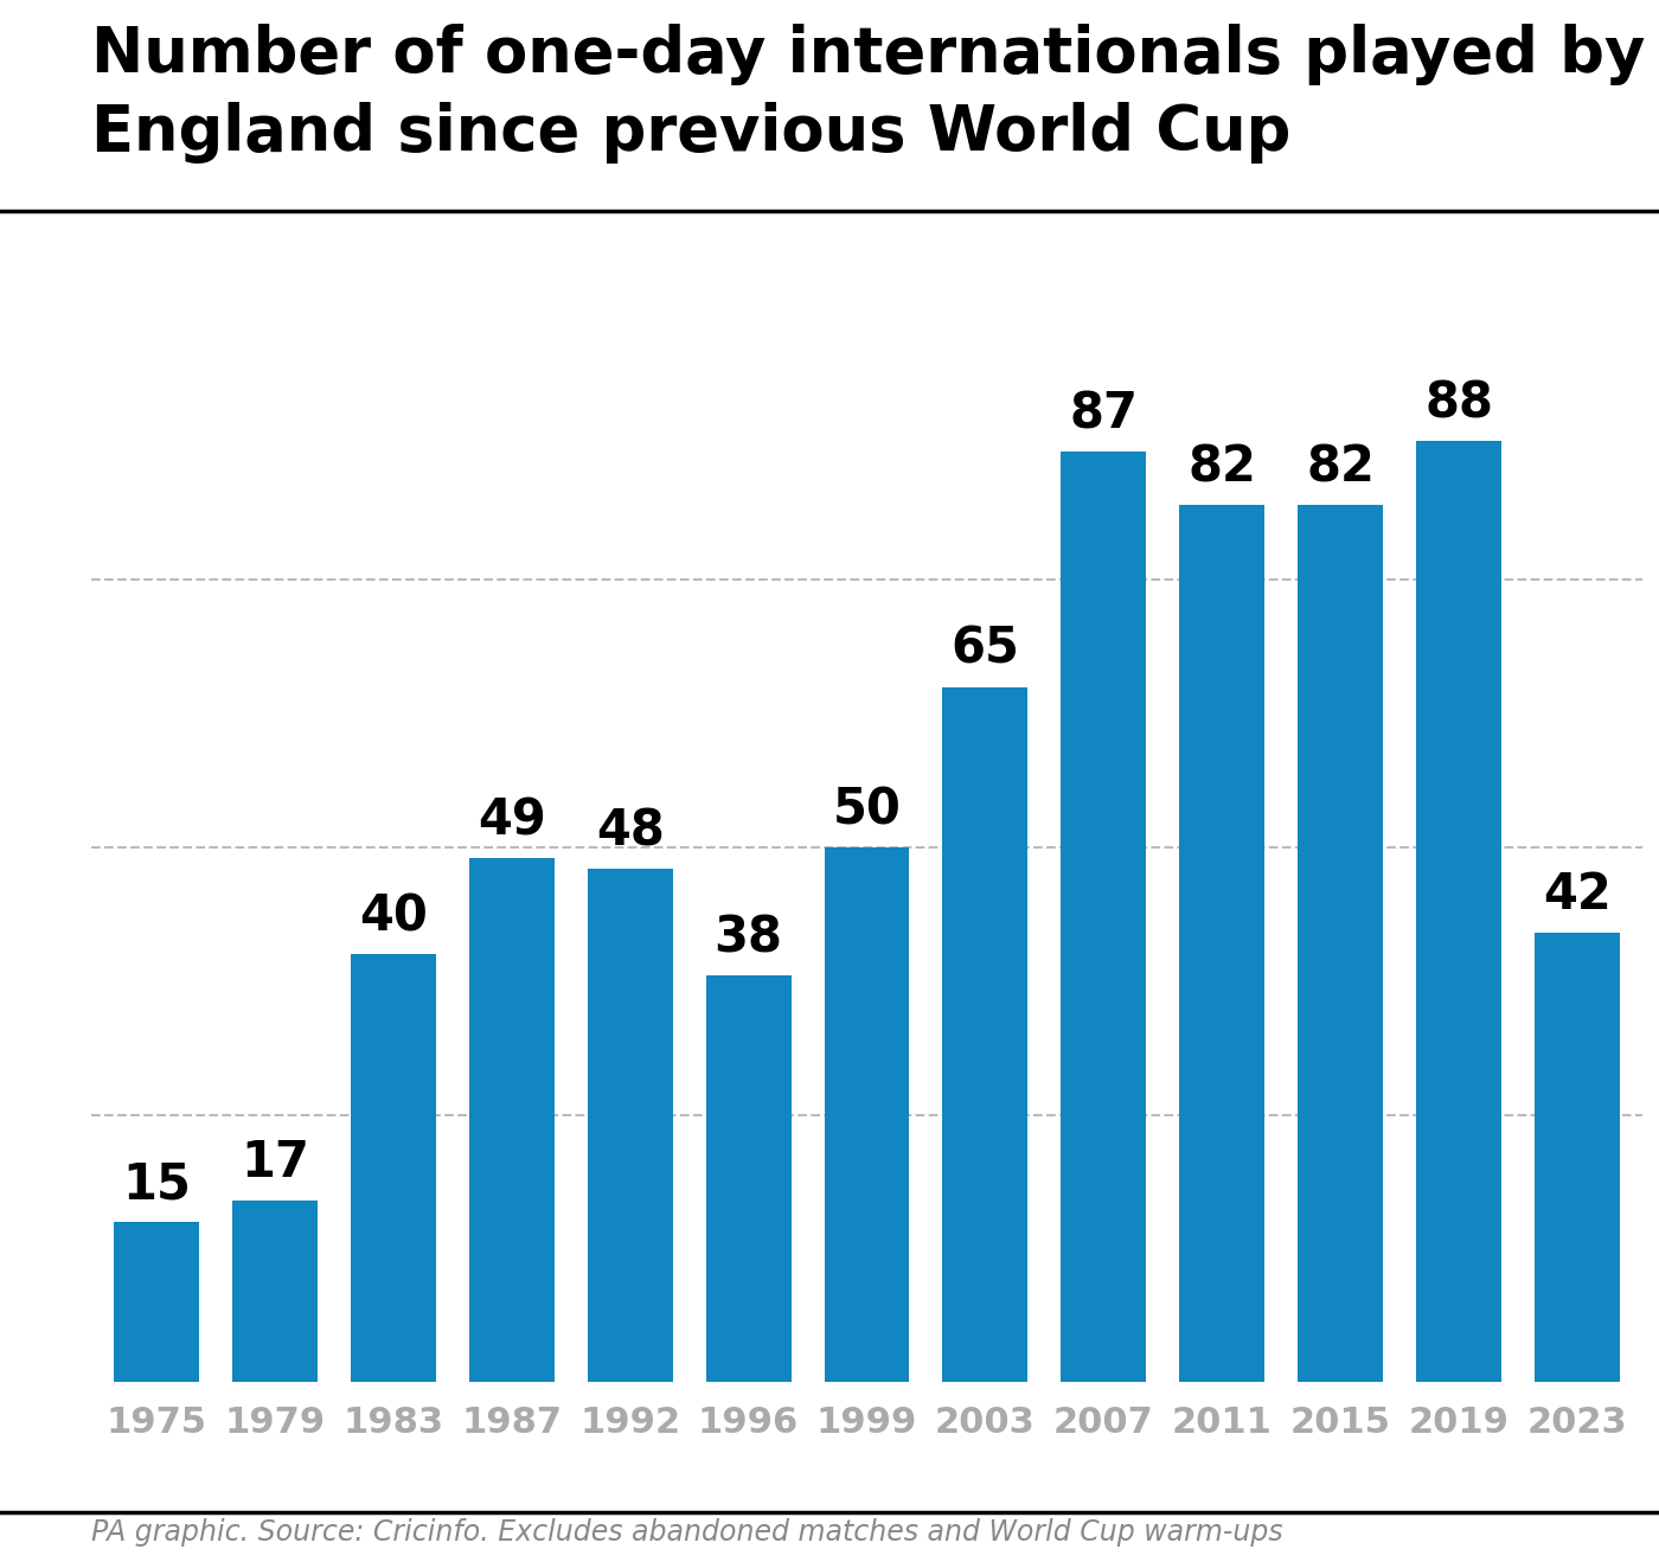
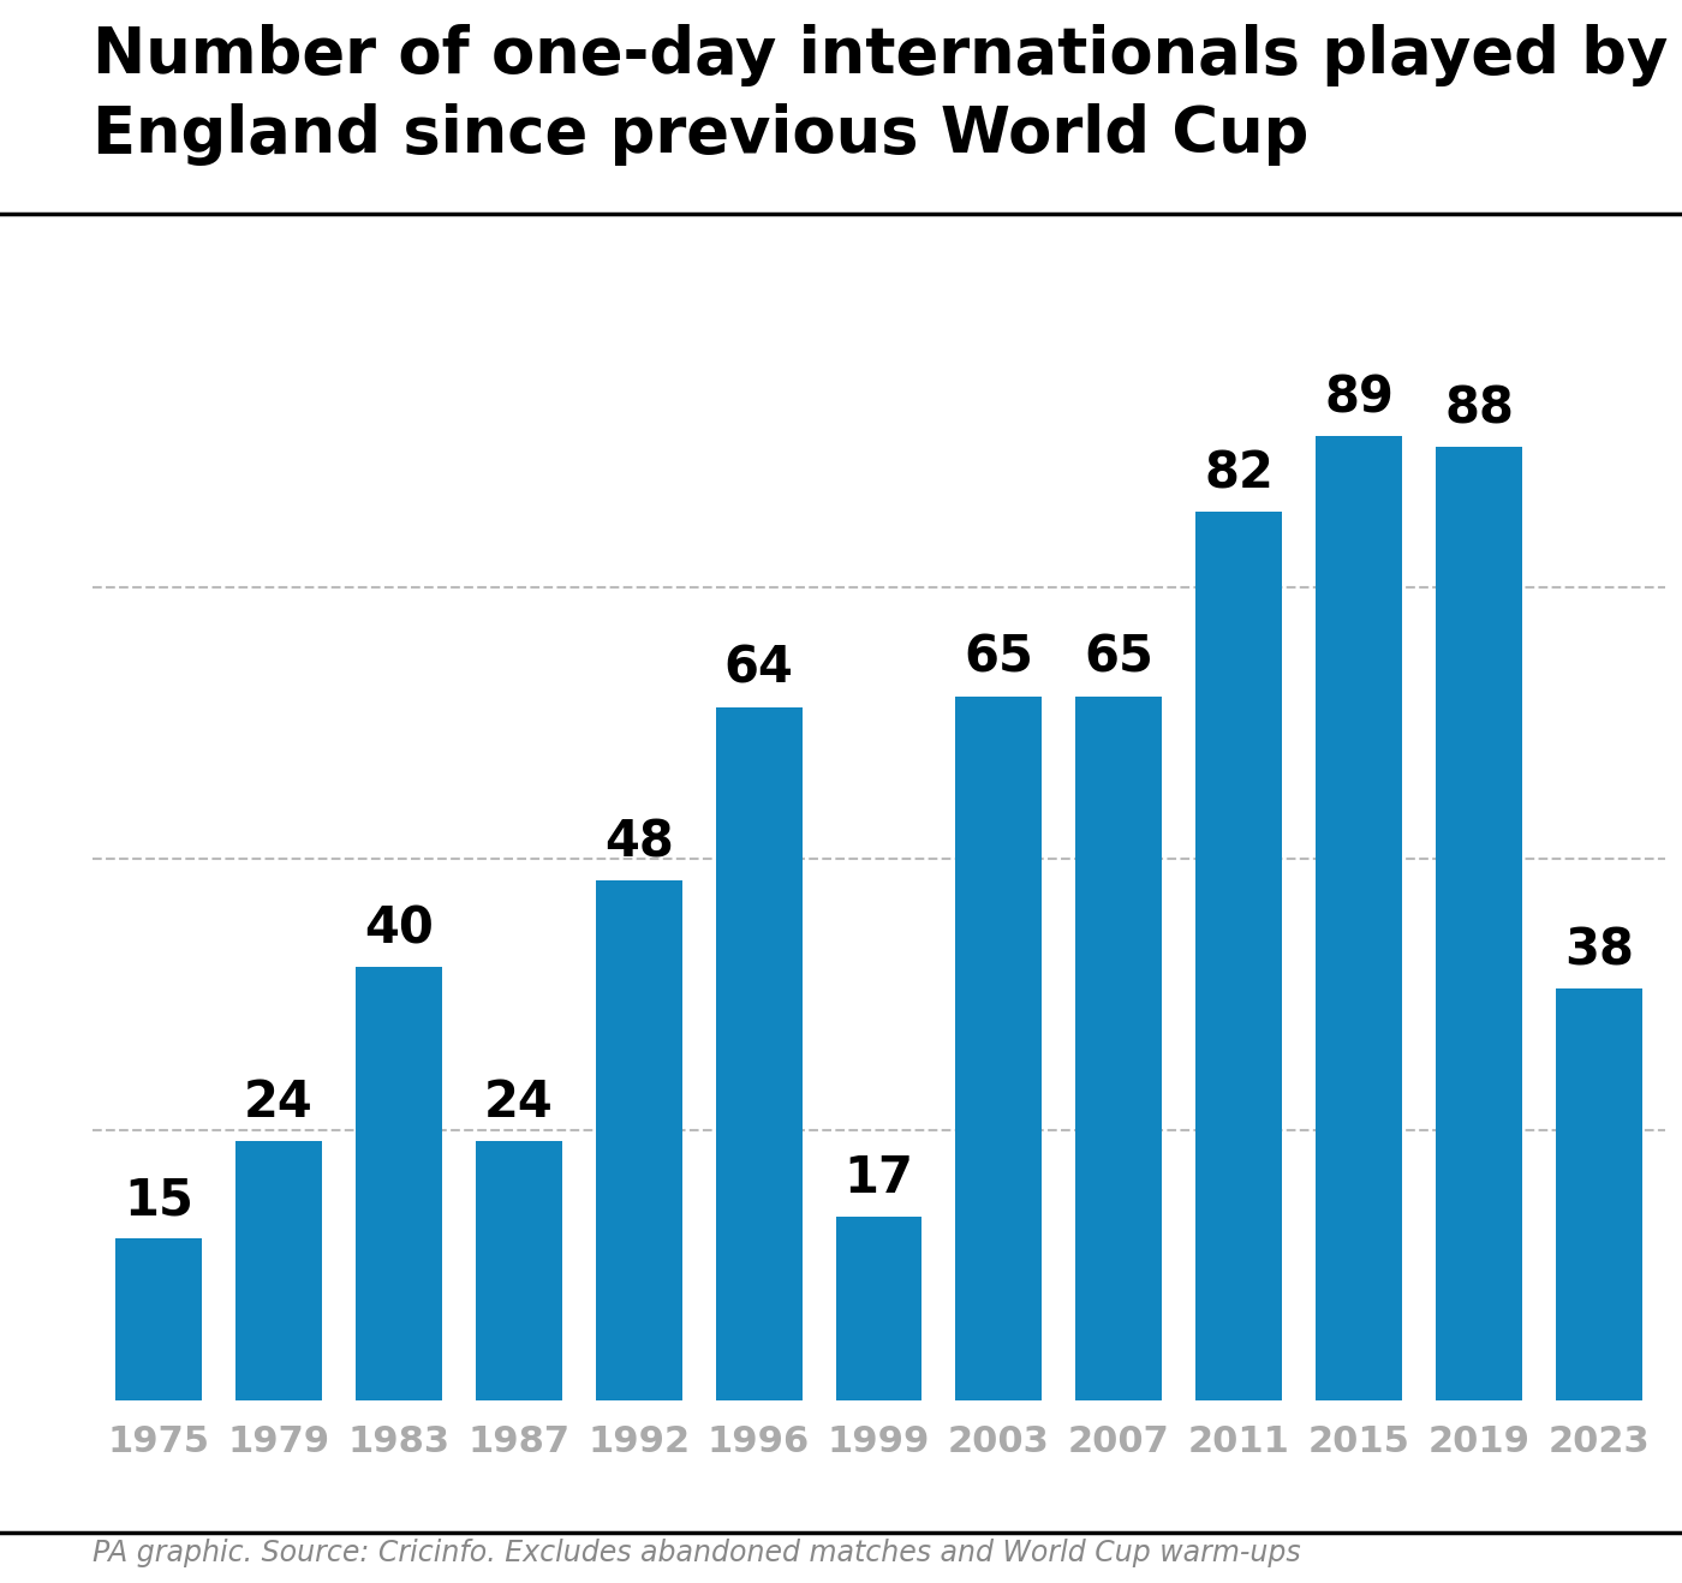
1979: 17 -> 24
1987: 49 -> 24
1996: 38 -> 64
1999: 50 -> 17
2007: 87 -> 65
2015: 82 -> 89
2023: 42 -> 38
